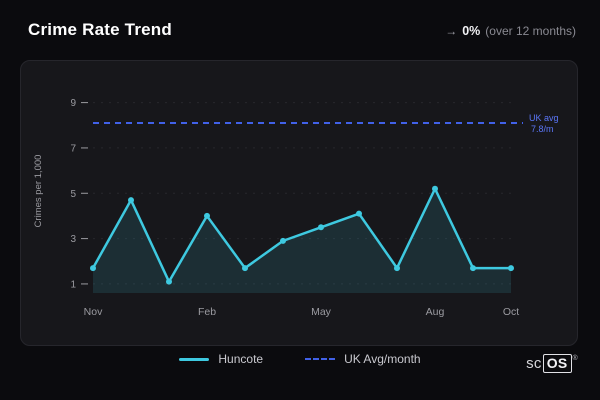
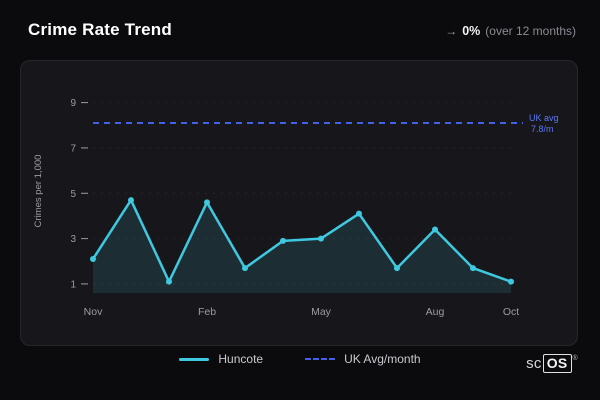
Nov: 1.7 -> 2.1
Feb: 4.0 -> 4.6
May: 3.5 -> 3.0
Aug: 5.2 -> 3.4
Oct: 1.7 -> 1.1
